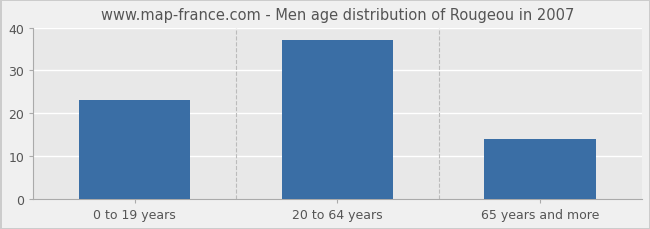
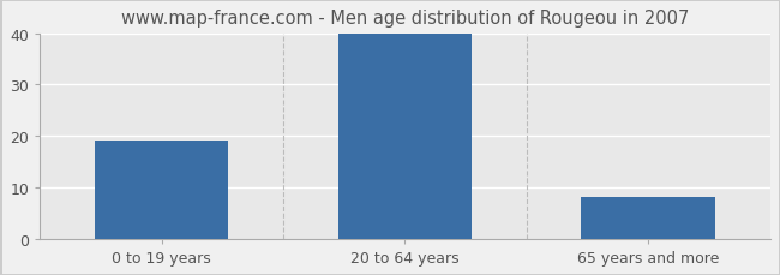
0 to 19 years: 23 -> 19
20 to 64 years: 37 -> 40
65 years and more: 14 -> 8
